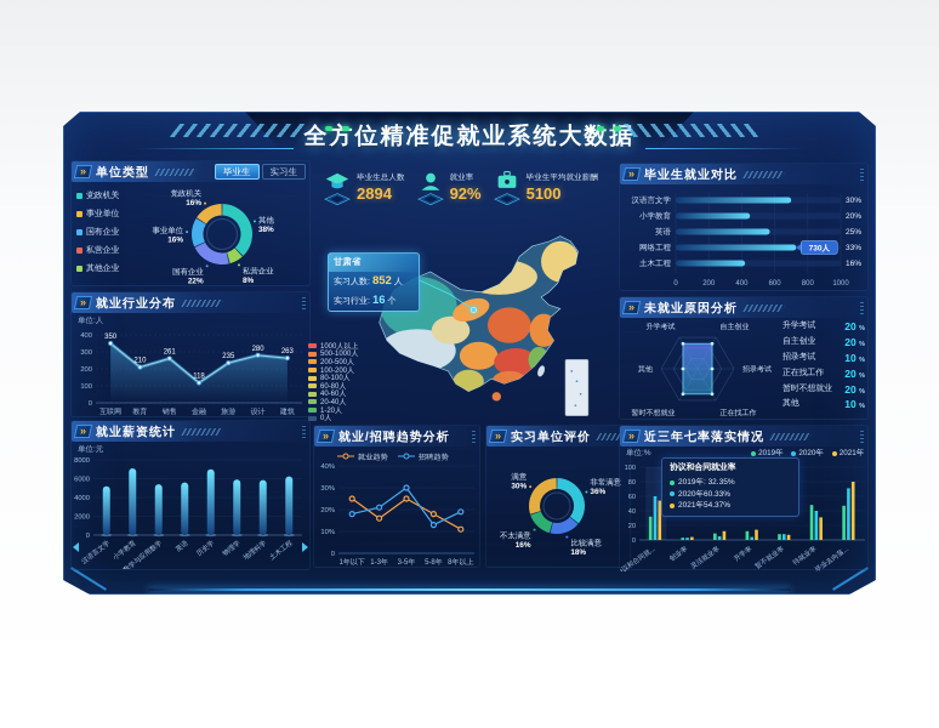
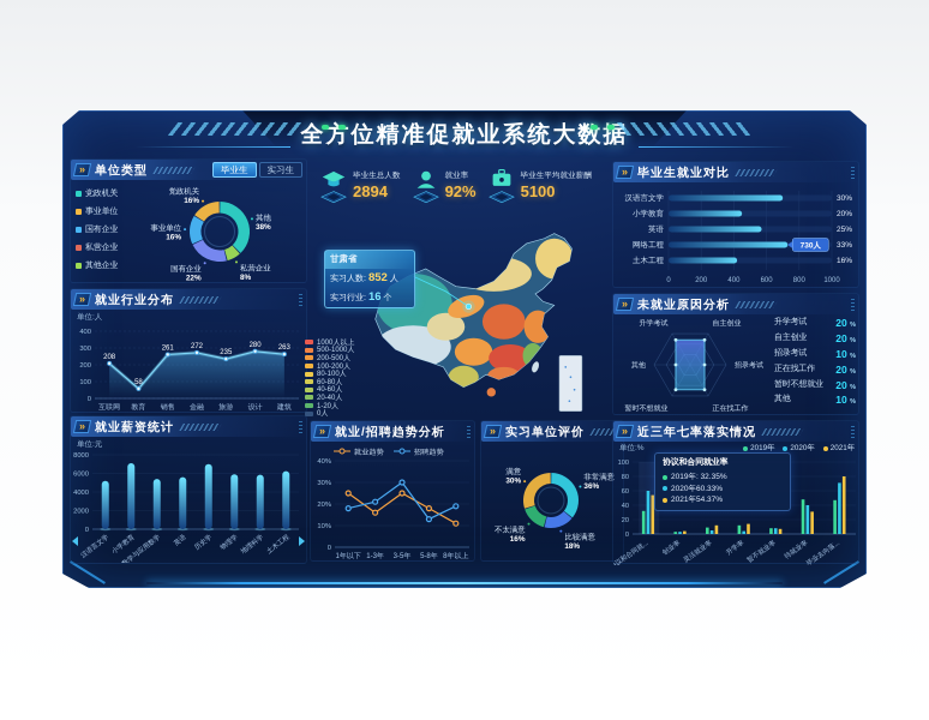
就业行业分布/互联网: 350 -> 208
就业行业分布/教育: 210 -> 58
就业行业分布/金融: 118 -> 272
